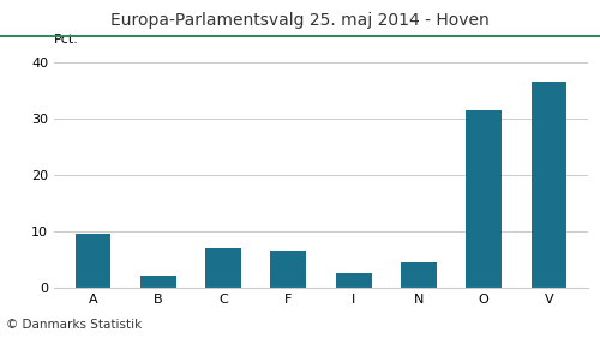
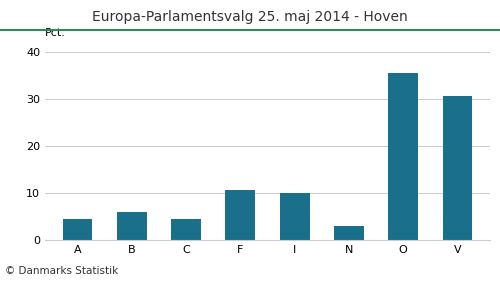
A: 9.5 -> 4.5
B: 2.0 -> 6.0
C: 7.0 -> 4.5
F: 6.5 -> 10.5
I: 2.5 -> 10.0
N: 4.5 -> 3.0
O: 31.5 -> 35.5
V: 36.5 -> 30.5
